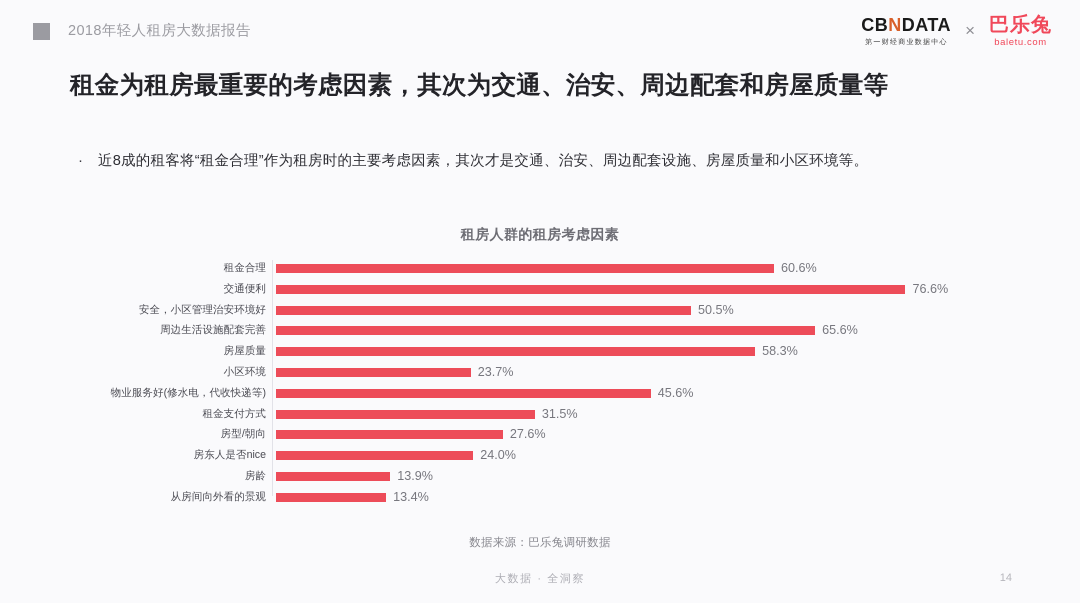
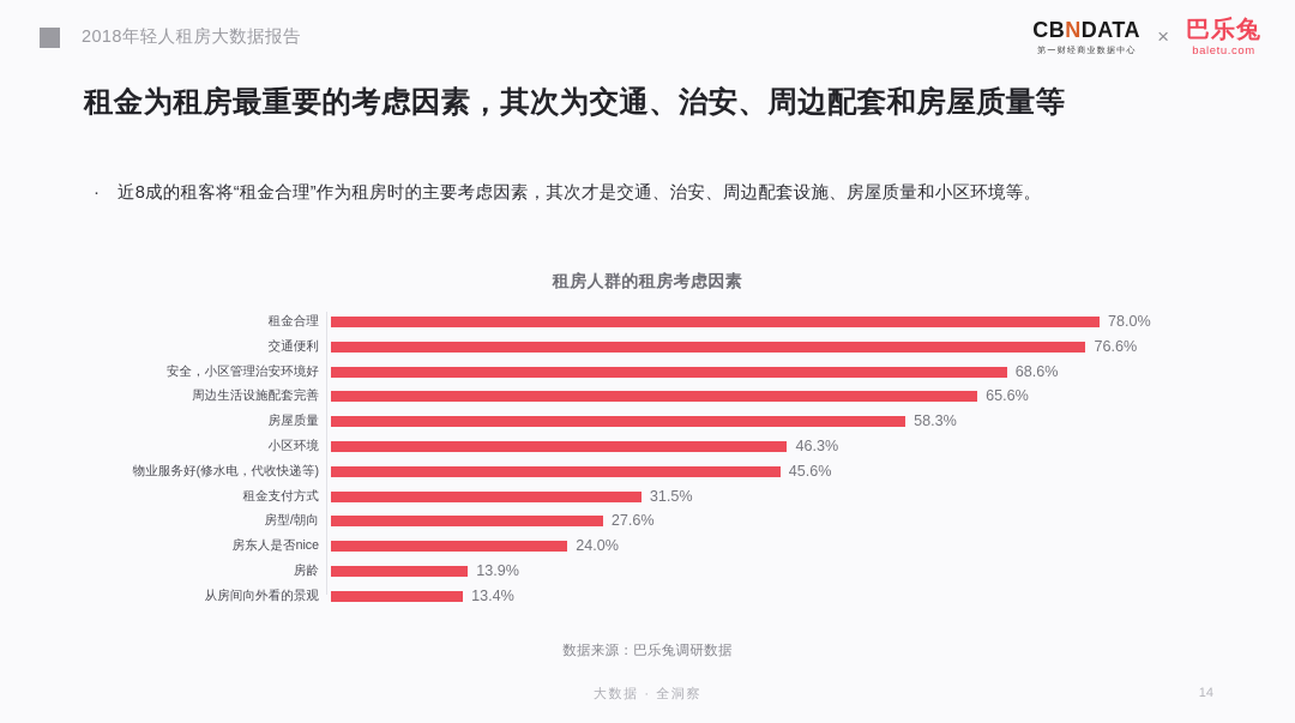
租金合理: 60.6% -> 78.0%
安全，小区管理治安环境好: 50.5% -> 68.6%
小区环境: 23.7% -> 46.3%
